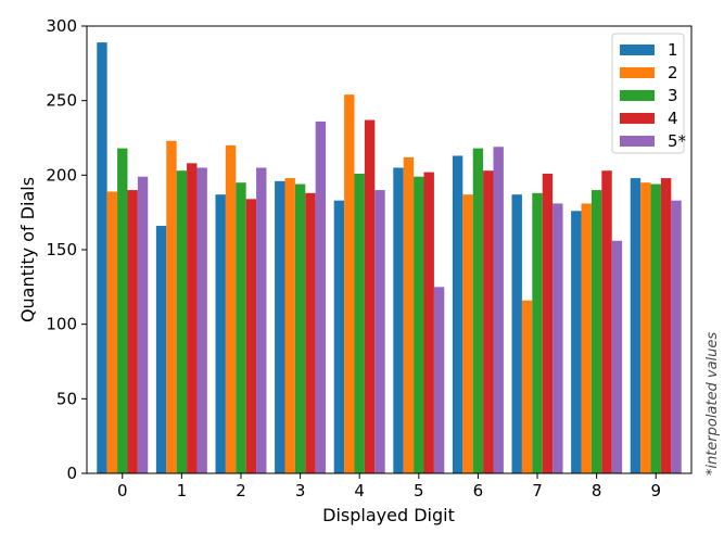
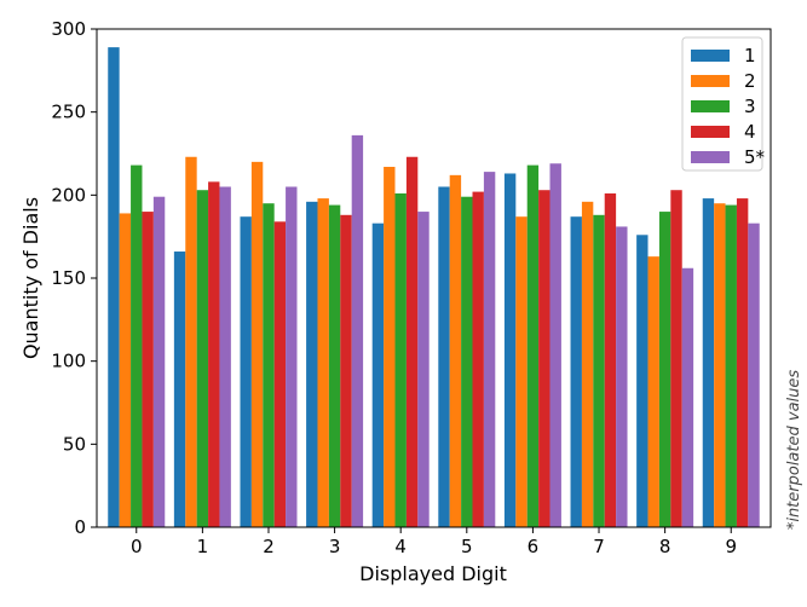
2/4: 254 -> 217
4/4: 237 -> 223
5*/5: 125 -> 214
2/7: 116 -> 196
2/8: 181 -> 163
